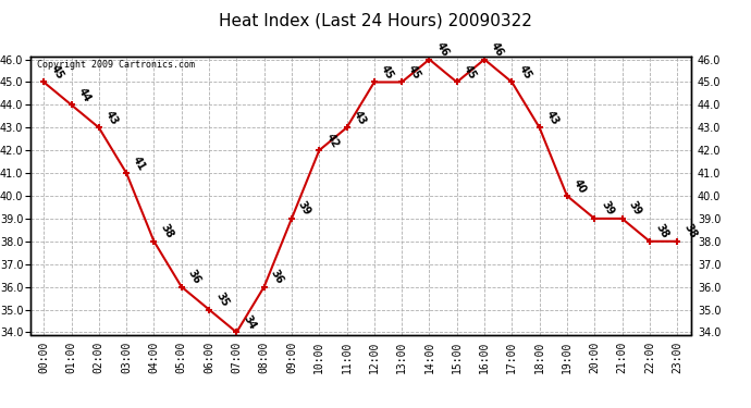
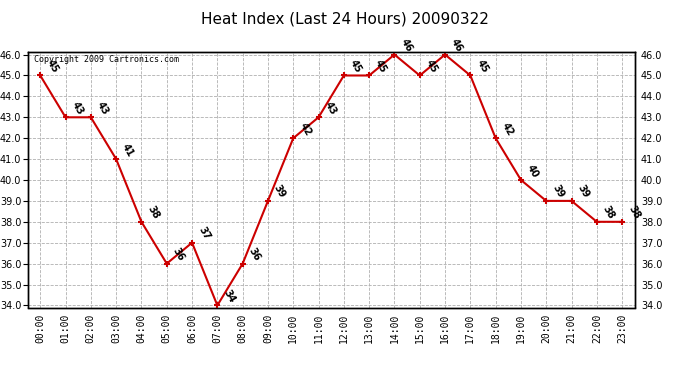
01:00: 44 -> 43
06:00: 35 -> 37
18:00: 43 -> 42
